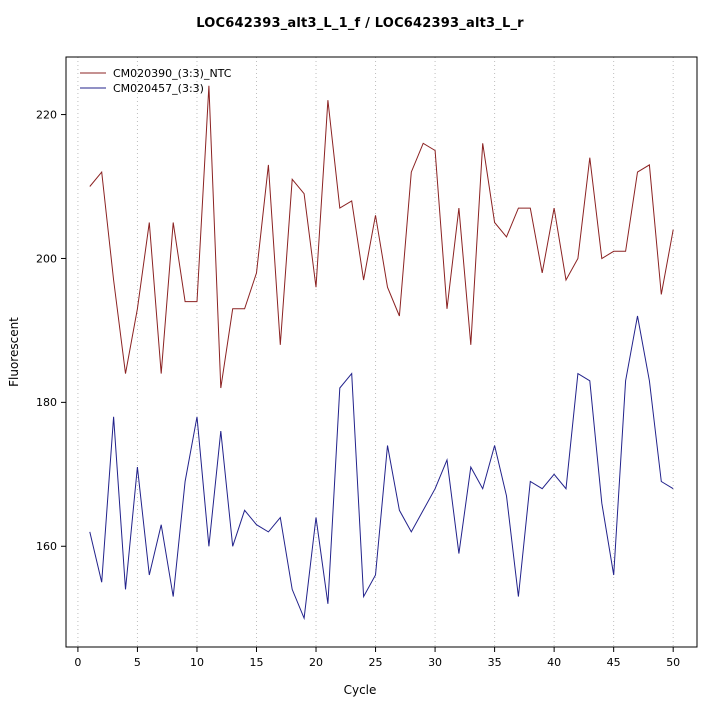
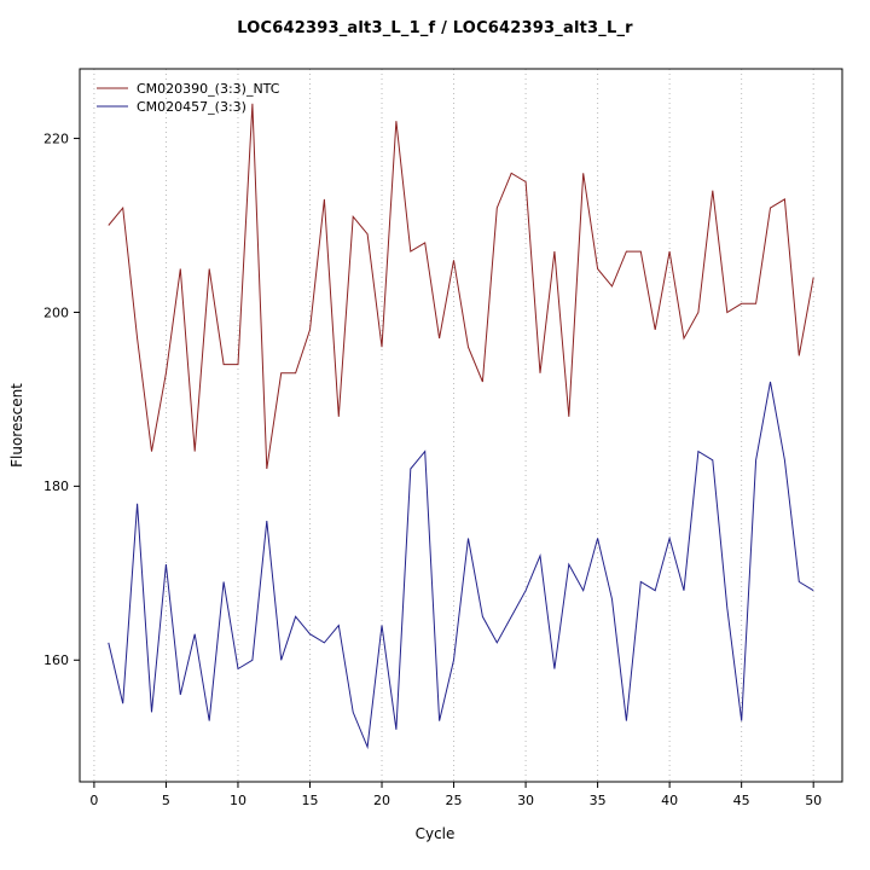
CM020457_(3:3)/10: 178 -> 159
CM020457_(3:3)/25: 156 -> 160
CM020457_(3:3)/40: 170 -> 174
CM020457_(3:3)/45: 156 -> 153
